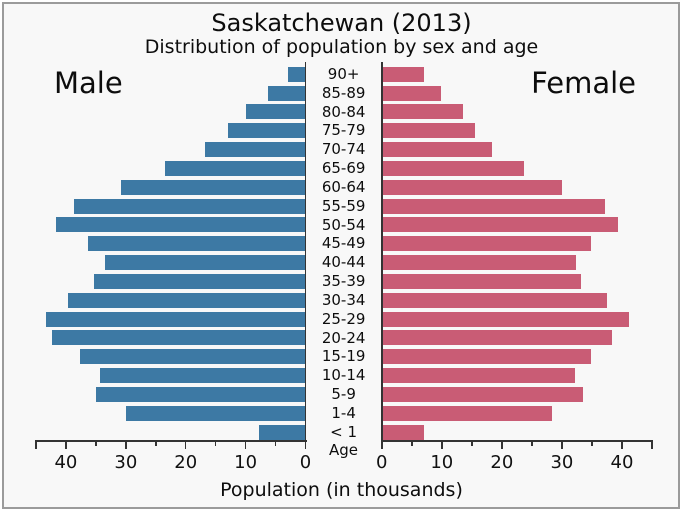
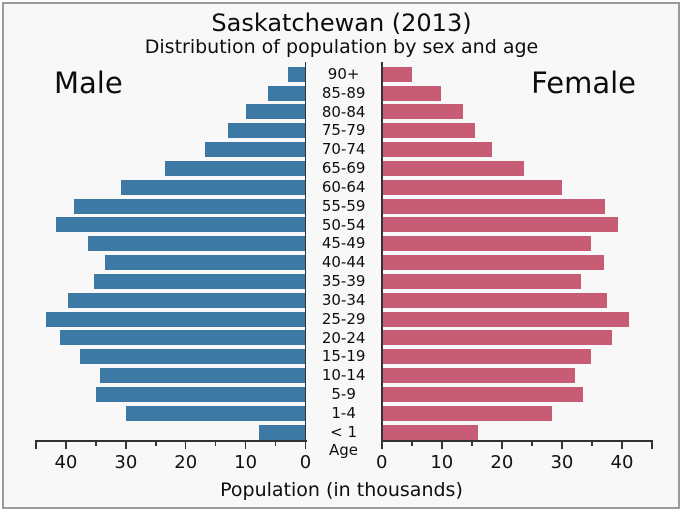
Female/90+: 7 -> 5
Female/40-44: 32 -> 37
Male/20-24: 42 -> 41
Female/< 1: 7 -> 16
